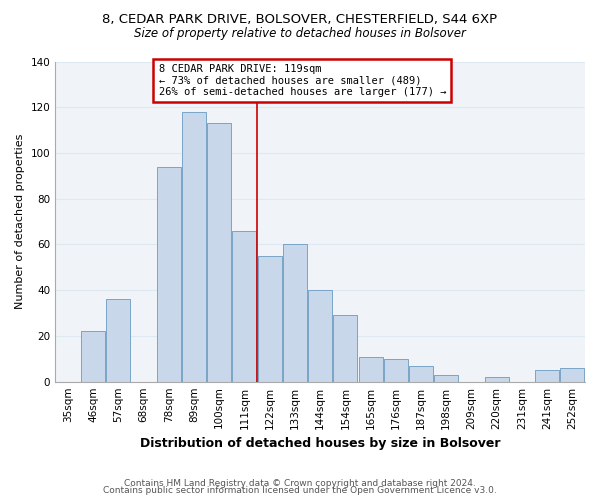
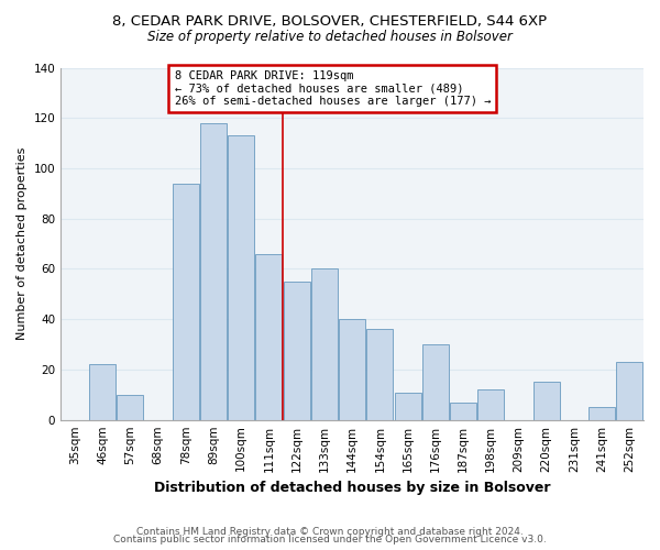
57sqm: 36 -> 10
154sqm: 29 -> 36
176sqm: 10 -> 30
198sqm: 3 -> 12
220sqm: 2 -> 15
252sqm: 6 -> 23
